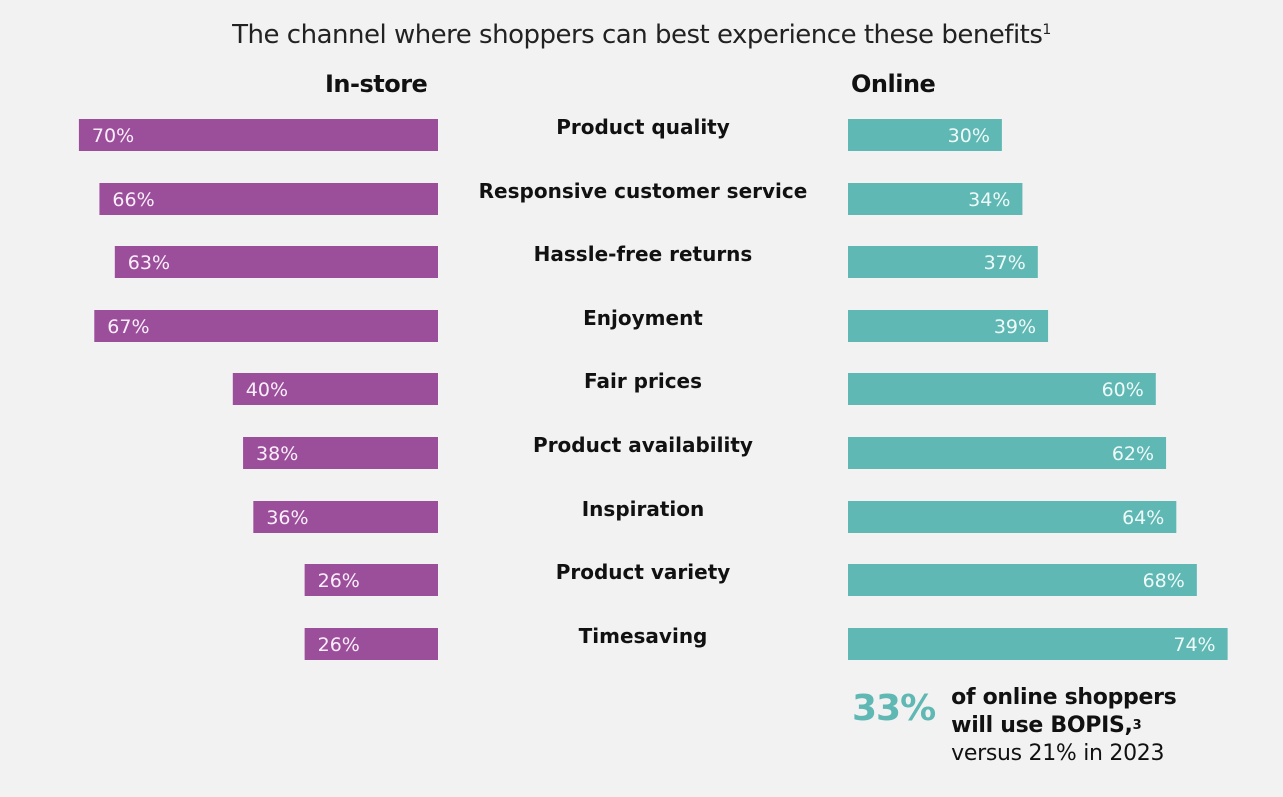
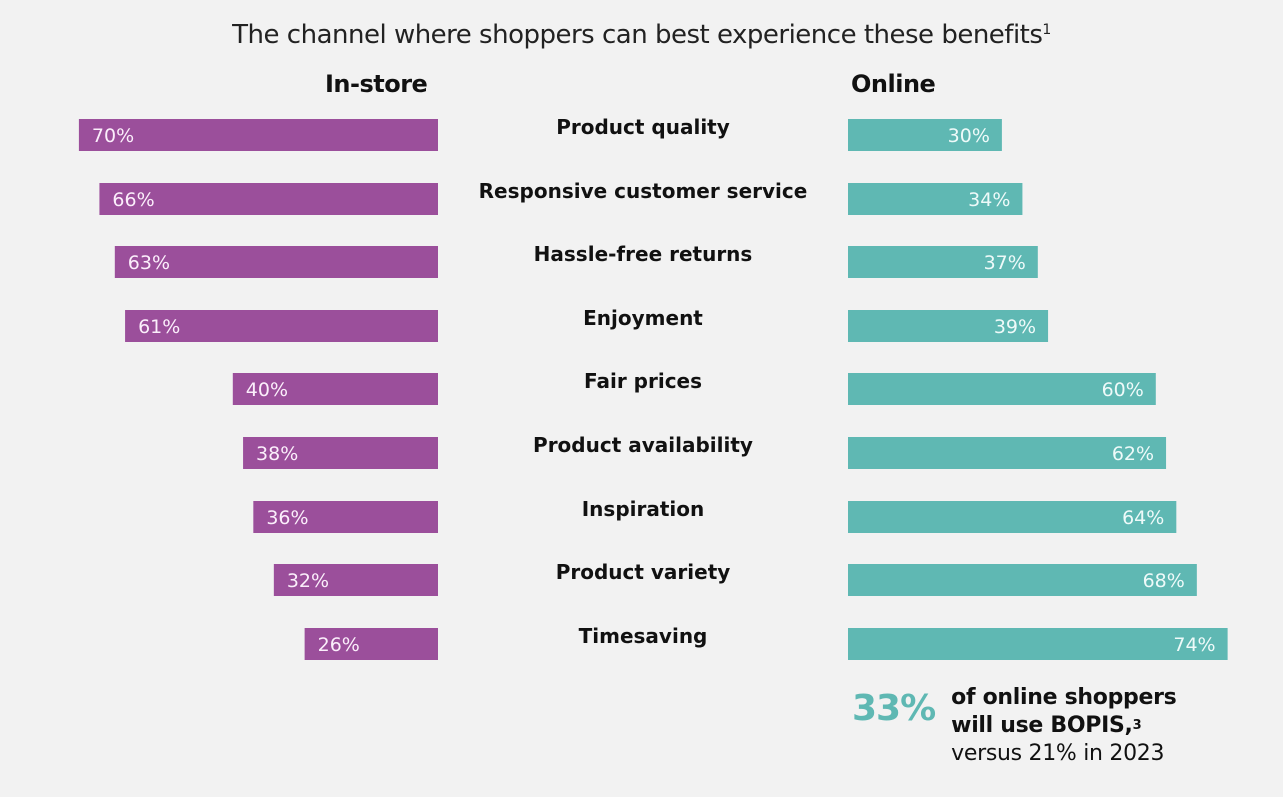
In-store/Enjoyment: 67% -> 61%
In-store/Product variety: 26% -> 32%
